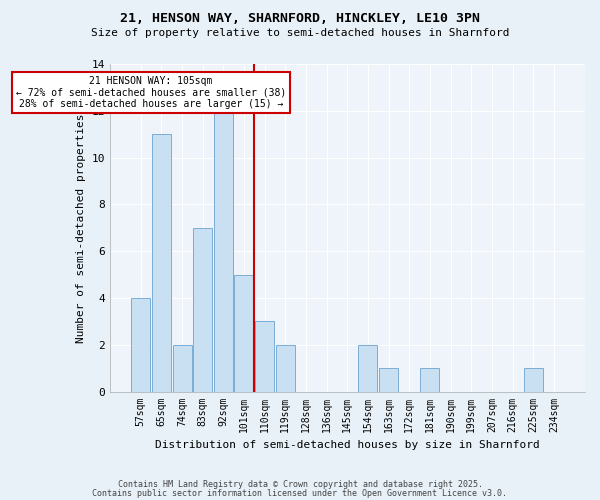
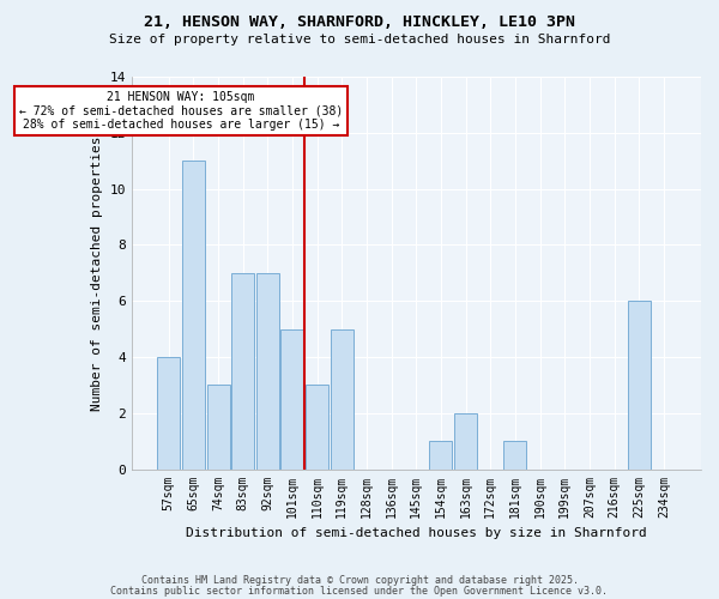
74sqm: 2 -> 3
92sqm: 12 -> 7
119sqm: 2 -> 5
154sqm: 2 -> 1
163sqm: 1 -> 2
225sqm: 1 -> 6
